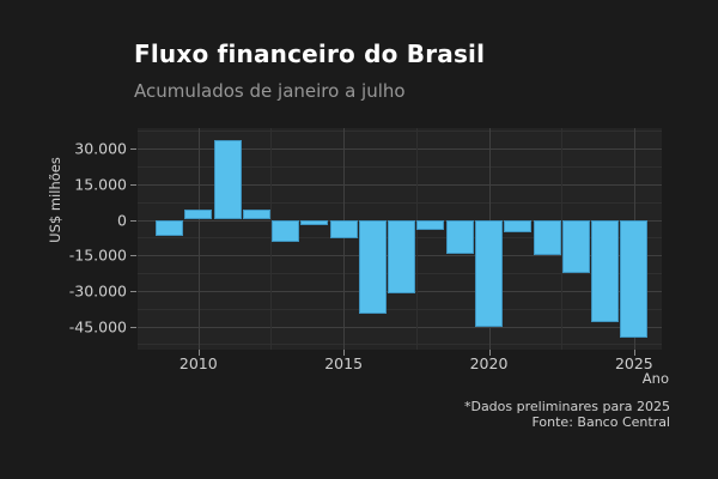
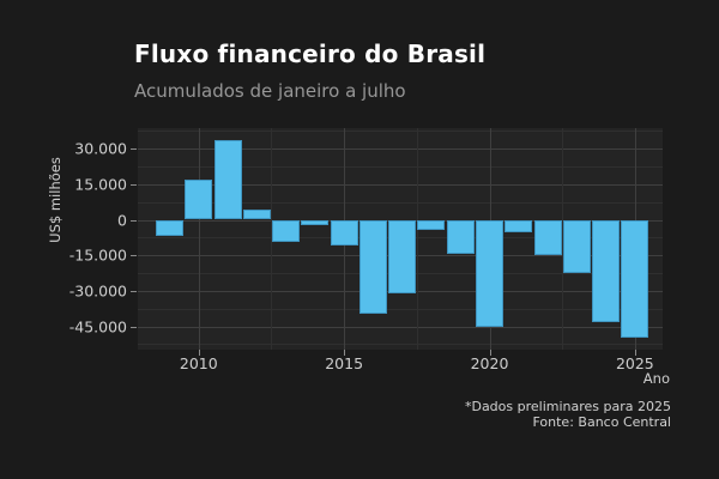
2010: 4000 -> 17000
2015: -8000 -> -11000
